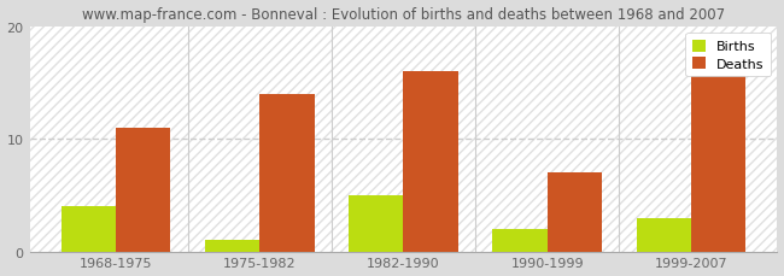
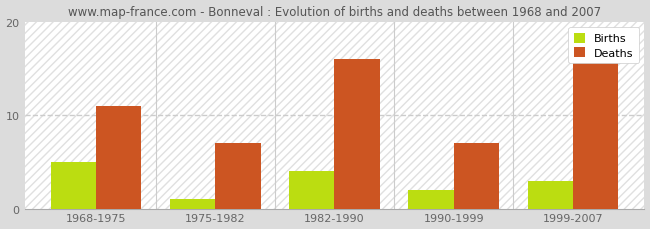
Births/1968-1975: 4 -> 5
Deaths/1975-1982: 14 -> 7
Births/1982-1990: 5 -> 4
